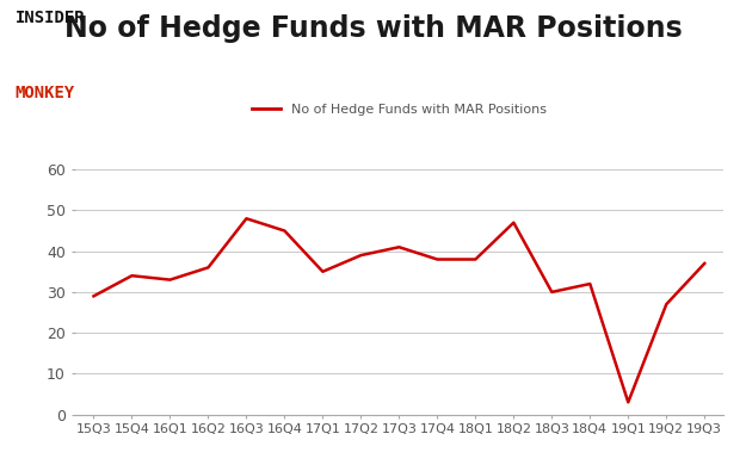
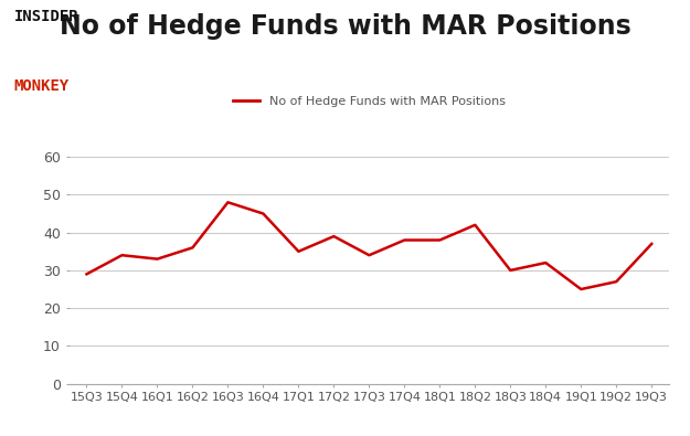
17Q3: 41 -> 34
18Q2: 47 -> 42
19Q1: 3 -> 25
